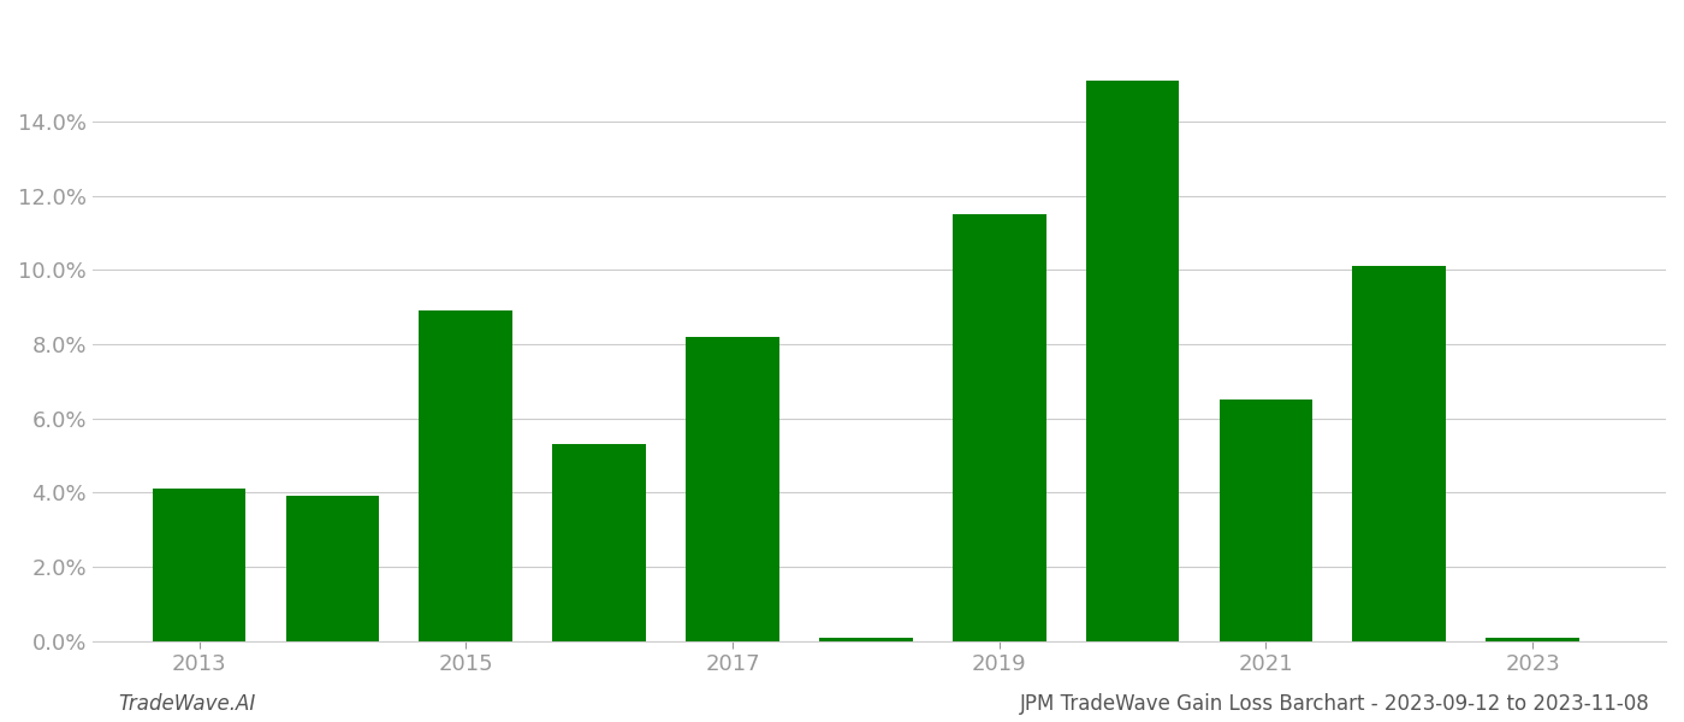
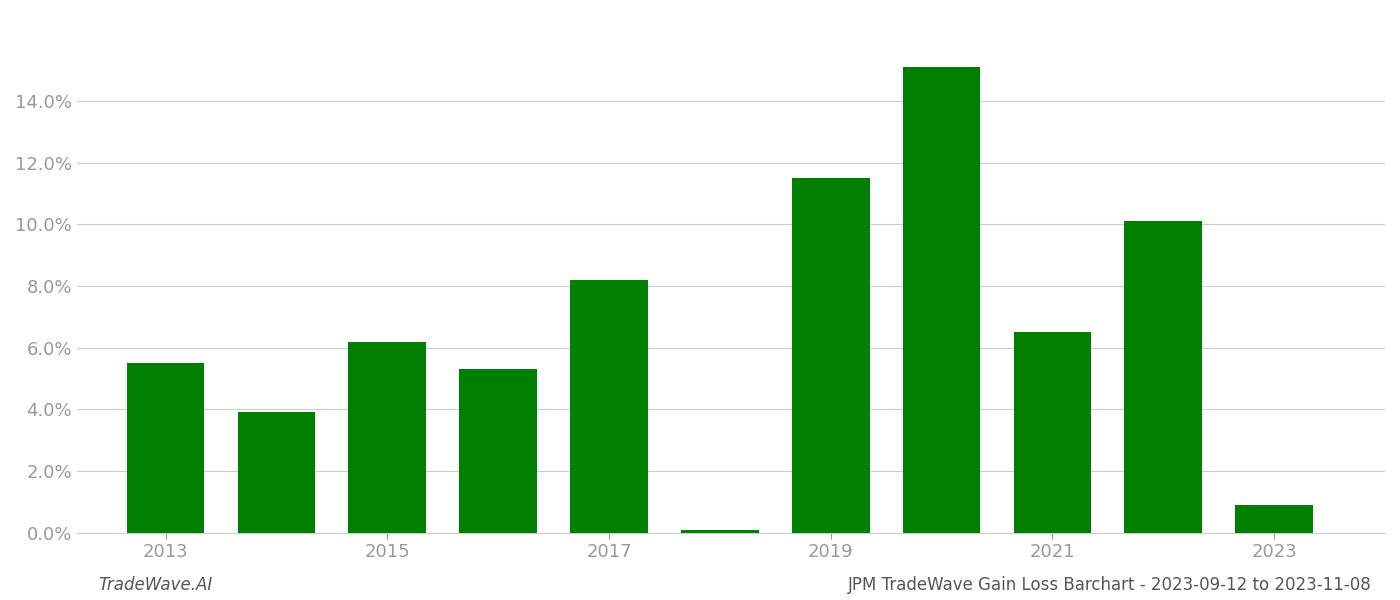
2013: 4.1% -> 5.5%
2015: 8.9% -> 6.2%
2023: 0.1% -> 0.9%
